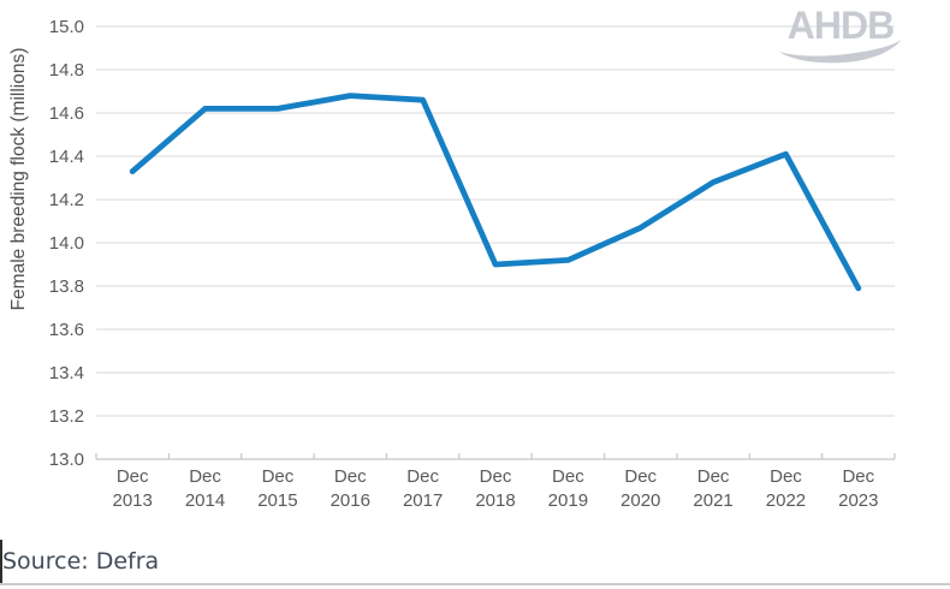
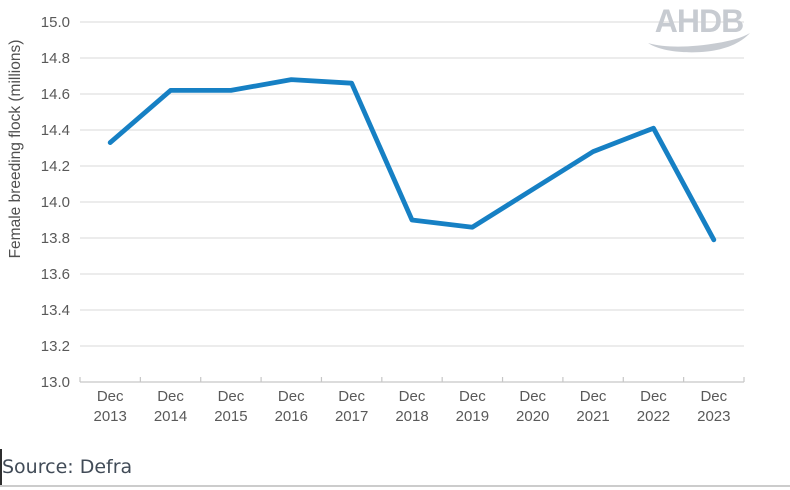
Dec 2019: 13.92 -> 13.86
